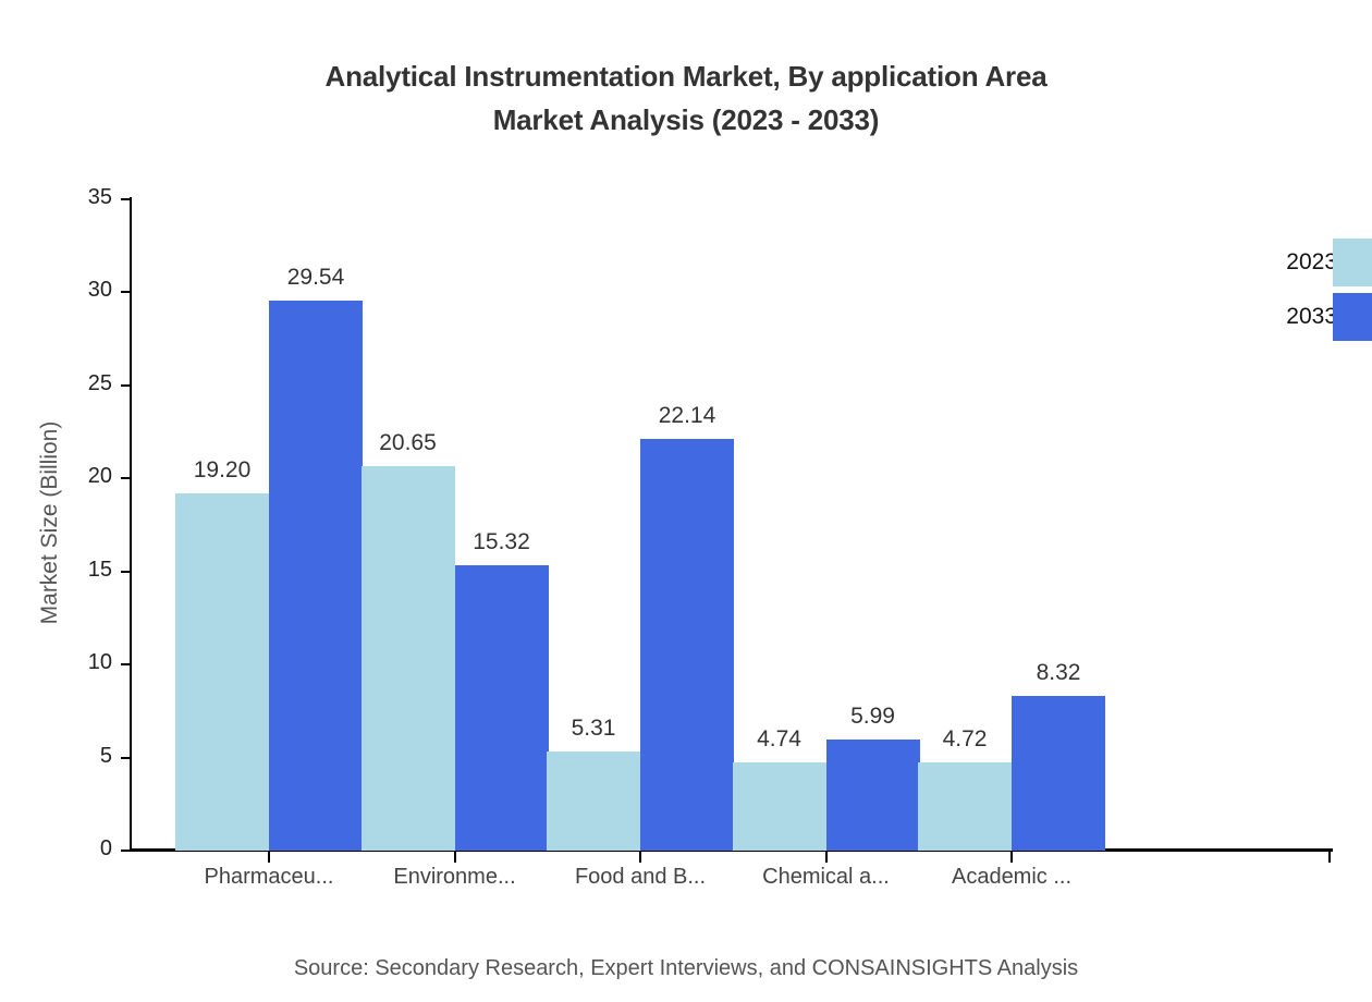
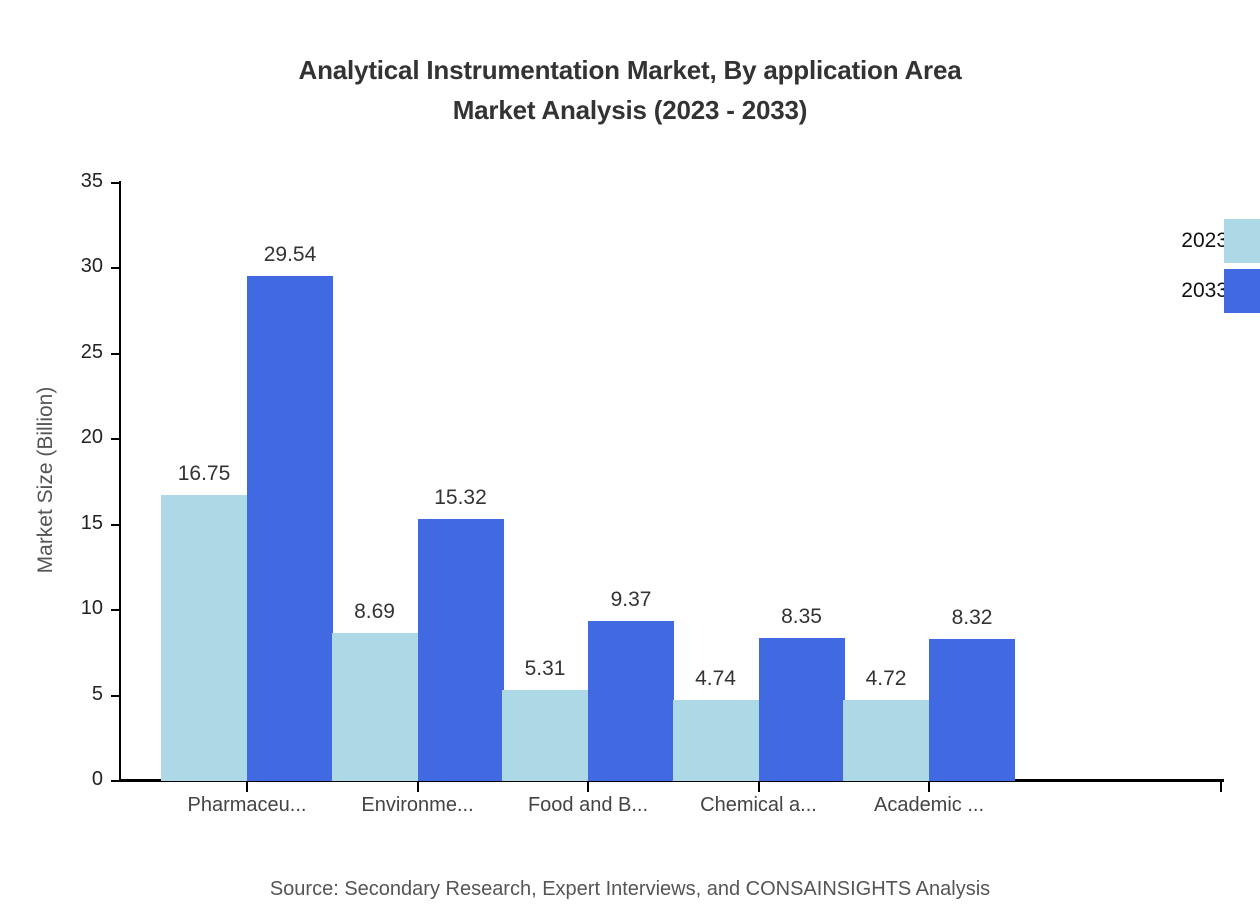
2023/Pharmaceu...: 19.20 -> 16.75
2023/Environme...: 20.65 -> 8.69
2033/Food and B...: 22.14 -> 9.37
2033/Chemical a...: 5.99 -> 8.35
